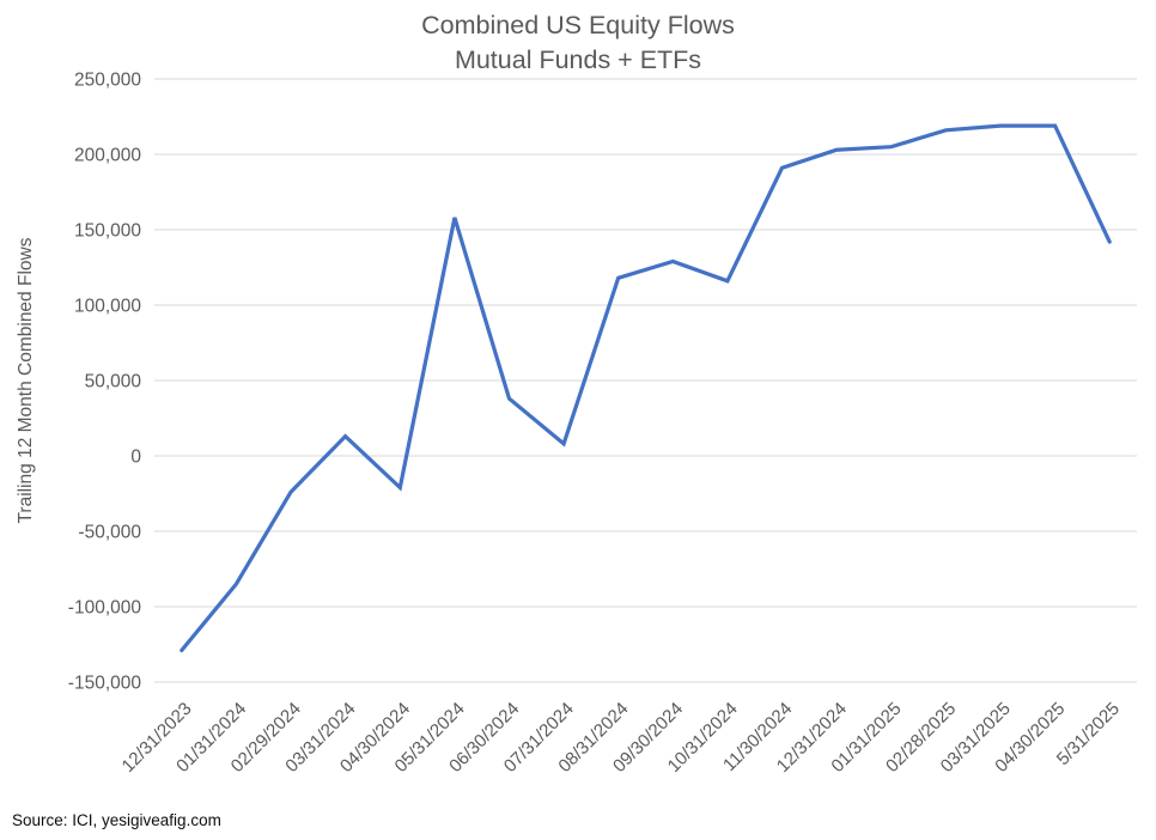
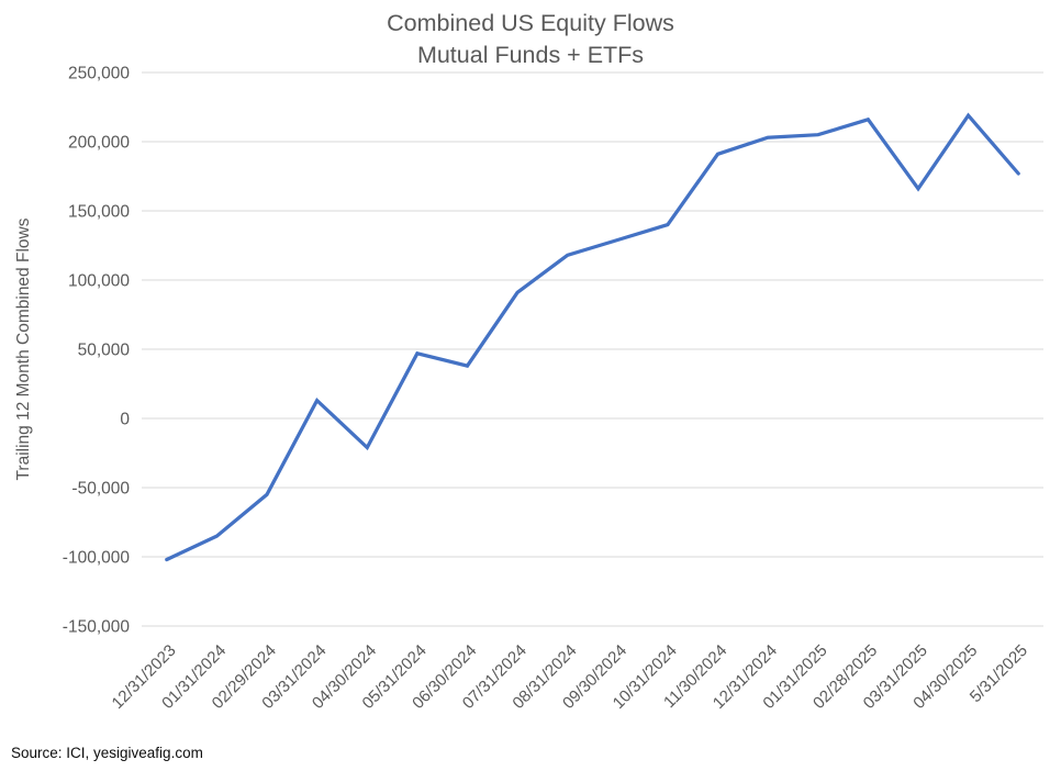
12/31/2023: -129000 -> -102000
02/29/2024: -24000 -> -55000
05/31/2024: 158000 -> 47000
07/31/2024: 8000 -> 91000
10/31/2024: 116000 -> 140000
03/31/2025: 219000 -> 166000
5/31/2025: 142000 -> 177000
